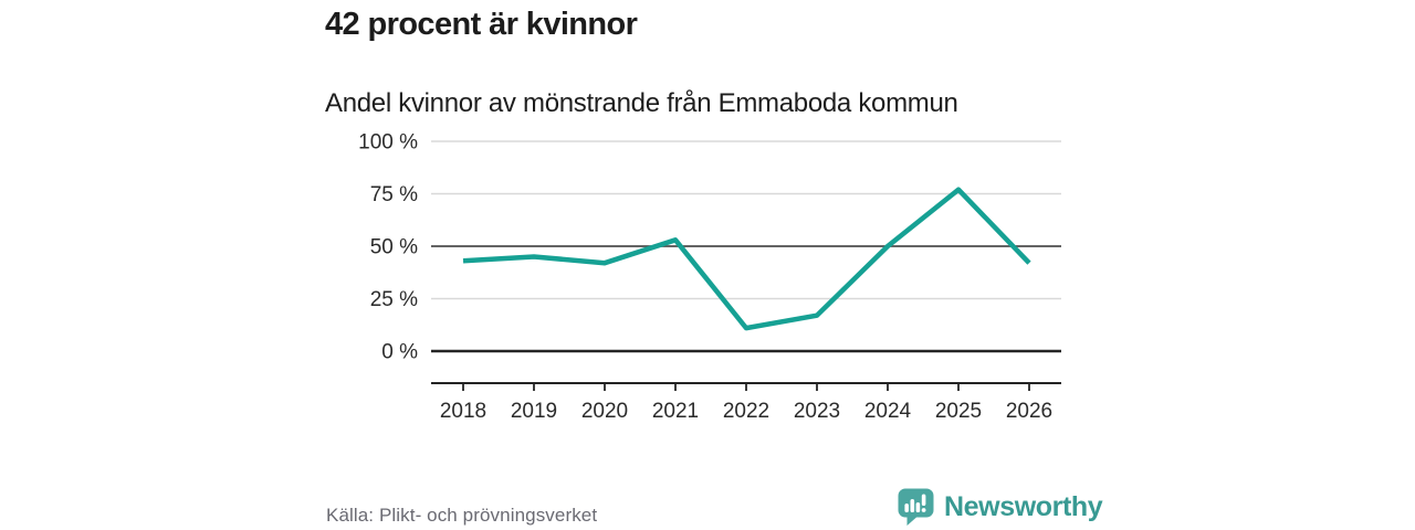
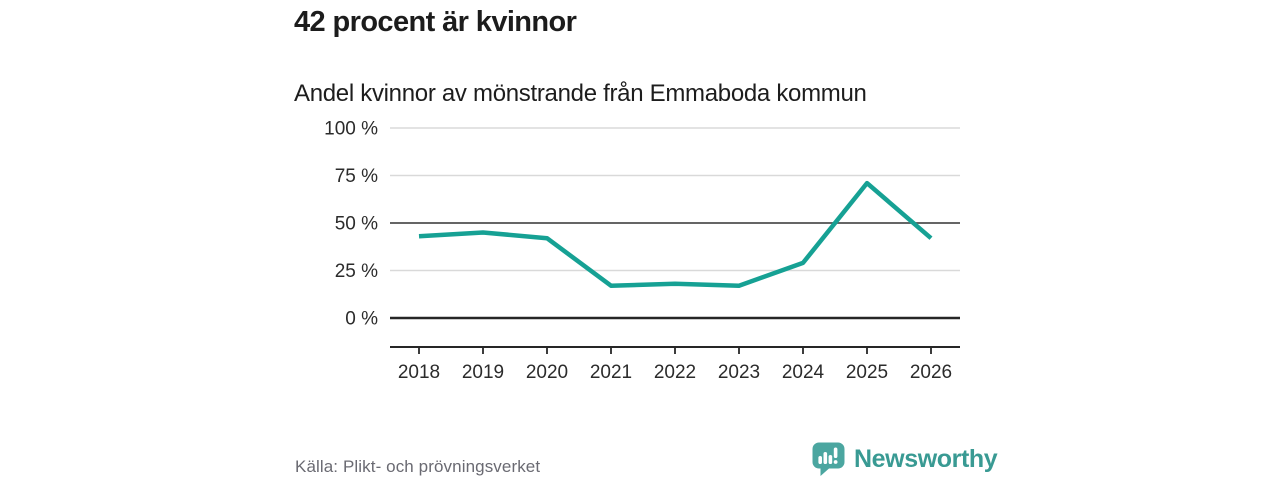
2021: 53% -> 17%
2022: 11% -> 18%
2024: 50% -> 29%
2025: 77% -> 71%
